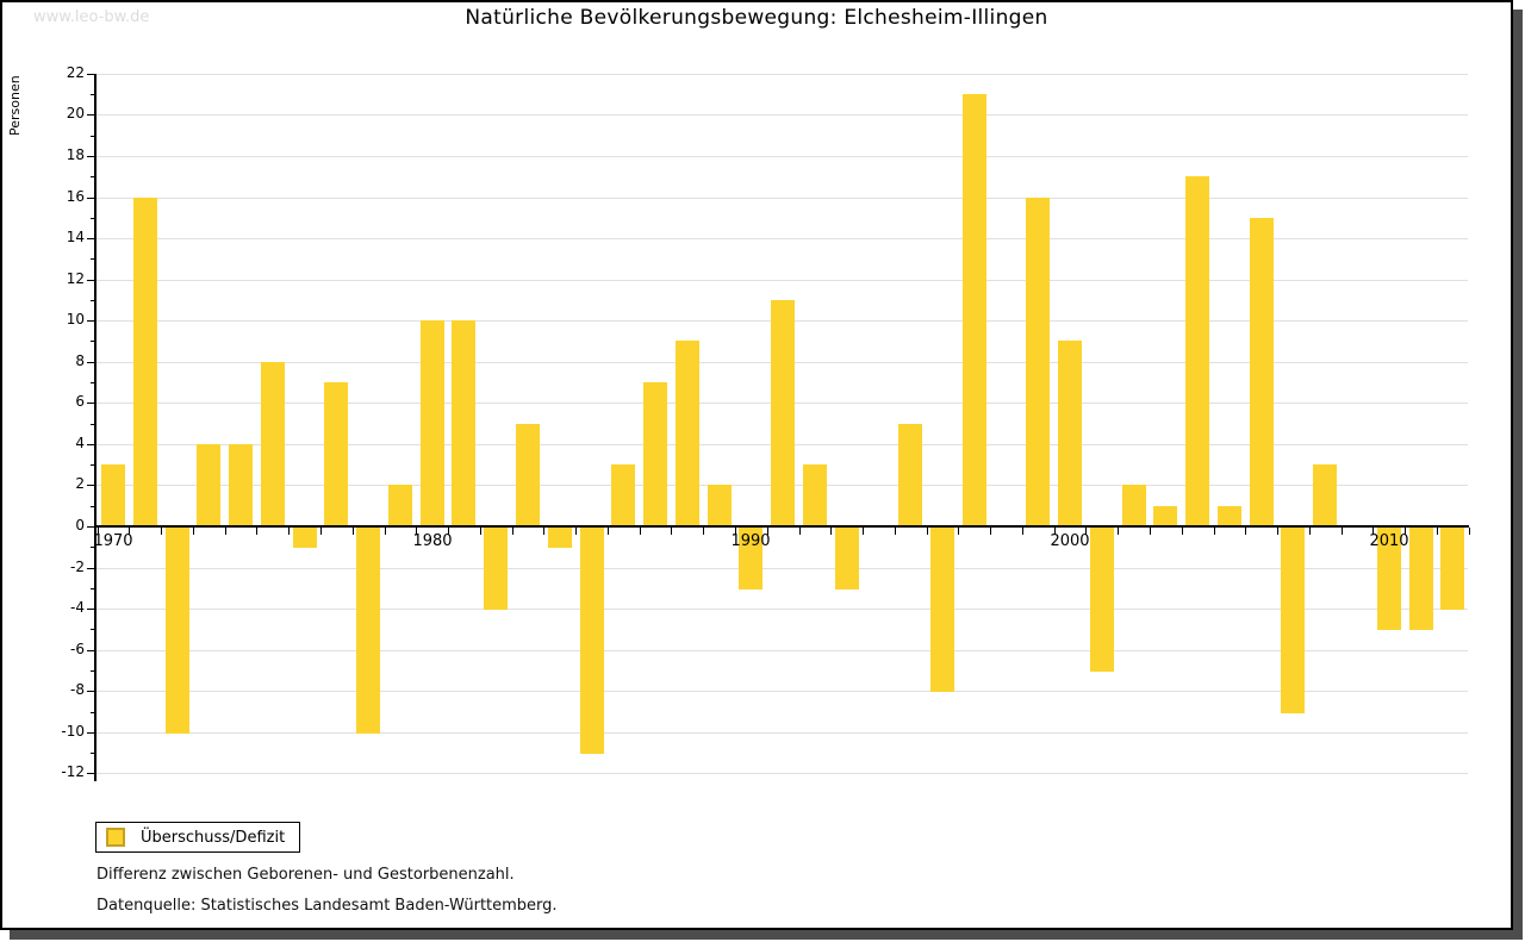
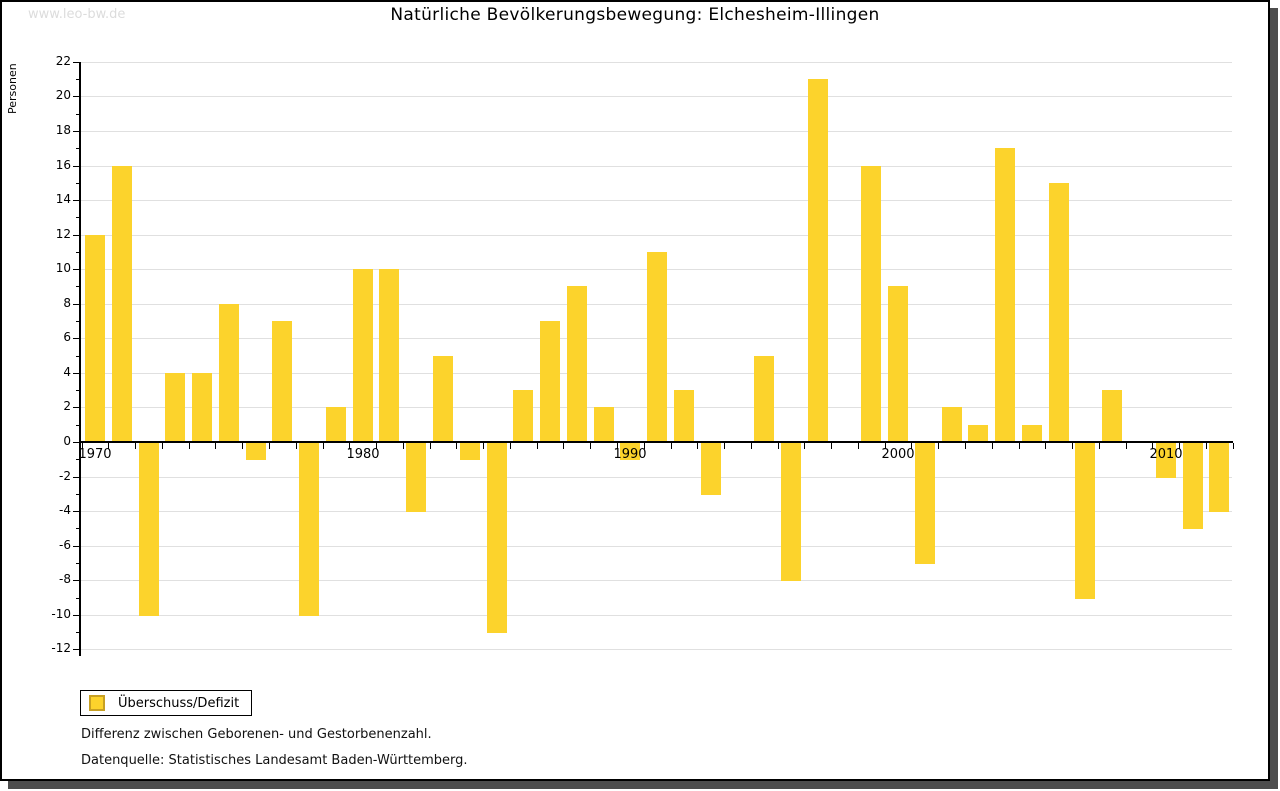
1970: 3 -> 12
1990: -3 -> -1
2010: -5 -> -2
